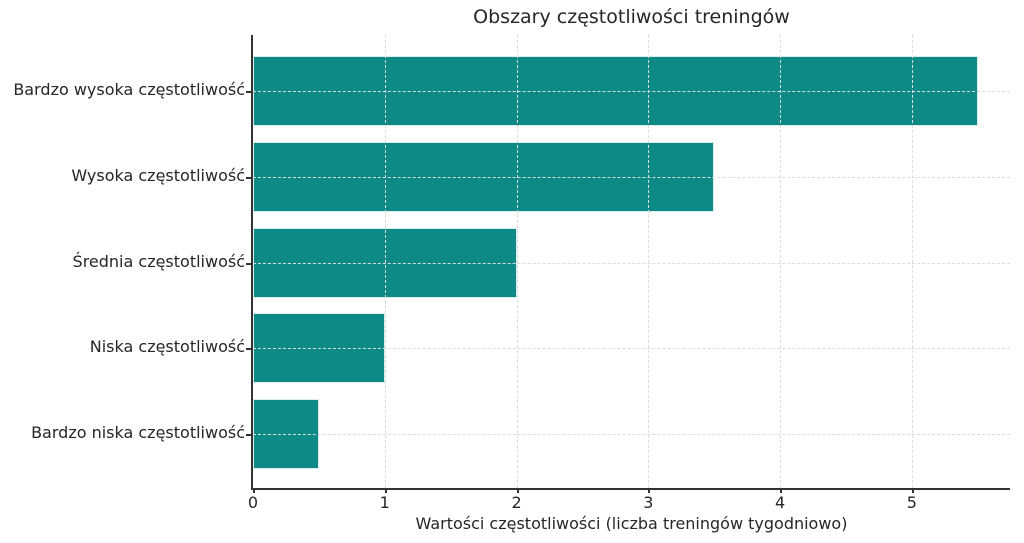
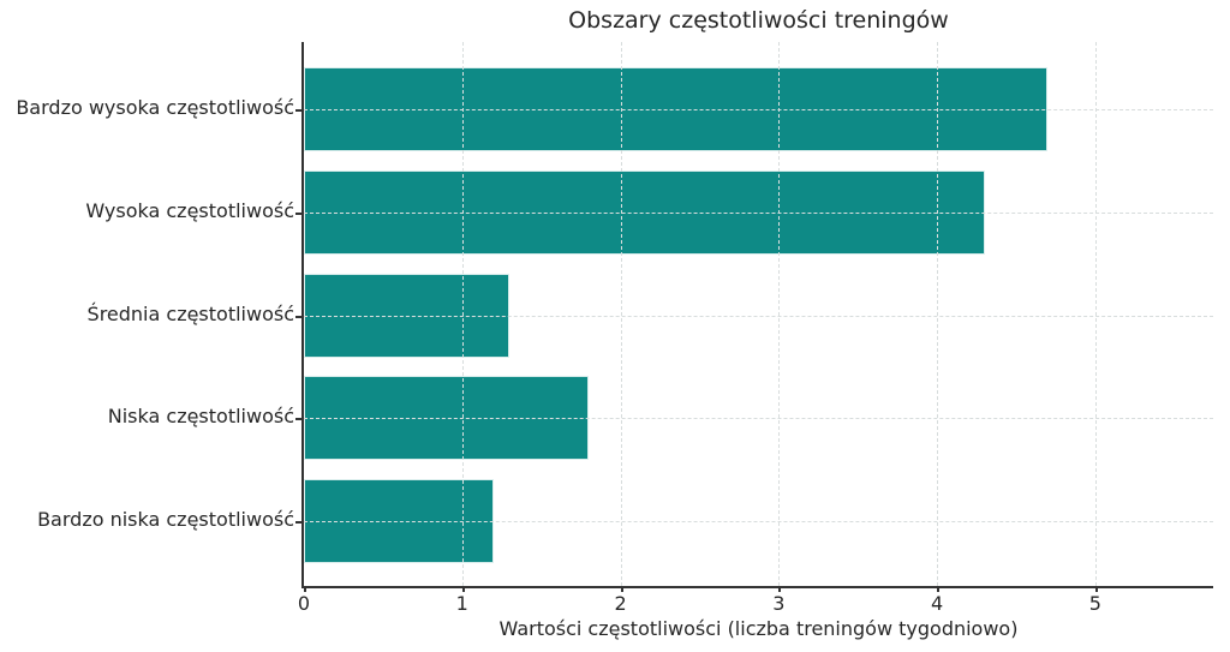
Bardzo wysoka częstotliwość: 5.5 -> 4.7
Wysoka częstotliwość: 3.5 -> 4.3
Średnia częstotliwość: 2.0 -> 1.3
Niska częstotliwość: 1.0 -> 1.8
Bardzo niska częstotliwość: 0.5 -> 1.2
